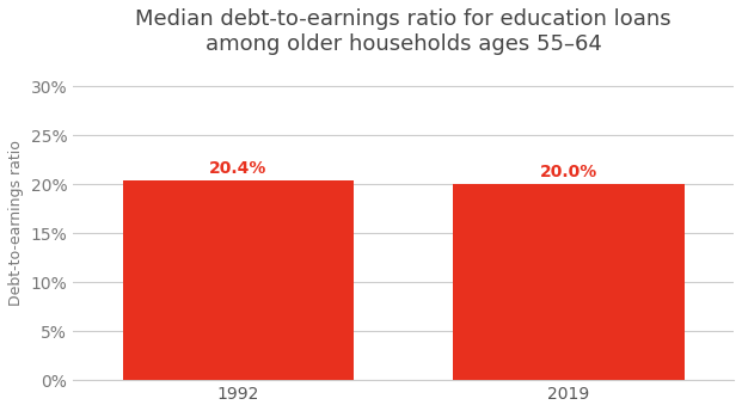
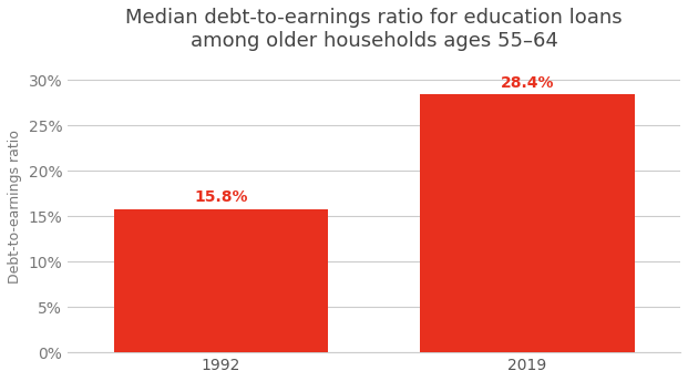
1992: 20.4% -> 15.8%
2019: 20.0% -> 28.4%
